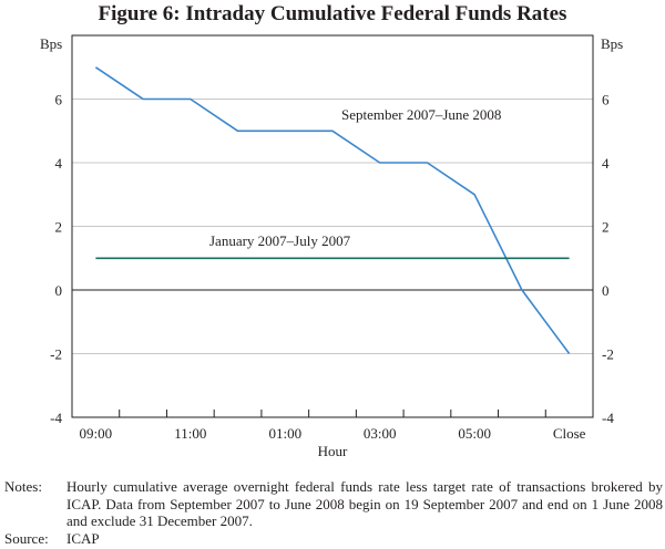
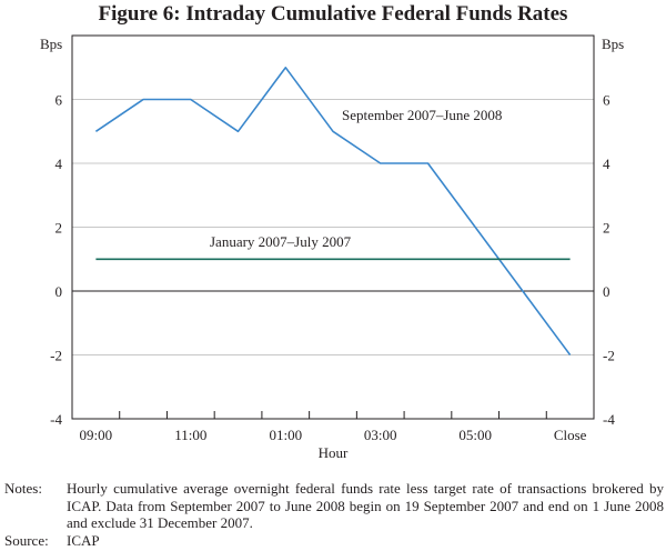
September 2007–June 2008/09:00: 7 -> 5
September 2007–June 2008/01:00: 5 -> 7
September 2007–June 2008/05:00: 3 -> 2
